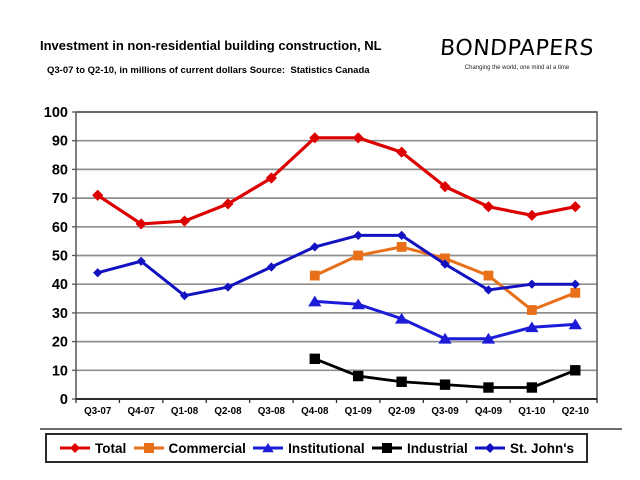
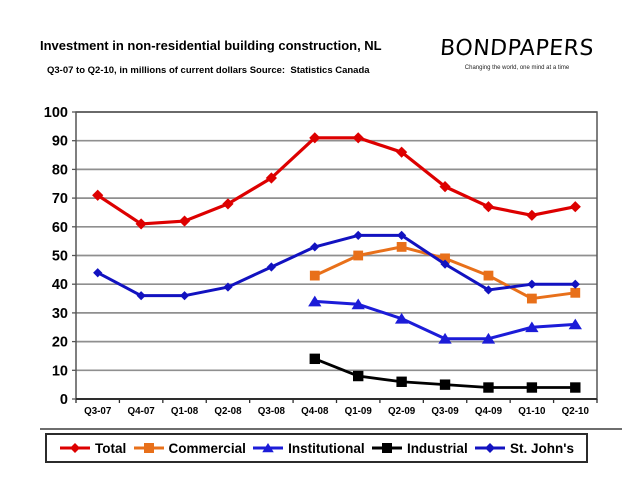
St. John's/Q4-07: 48 -> 36
Commercial/Q1-10: 31 -> 35
Industrial/Q2-10: 10 -> 4
